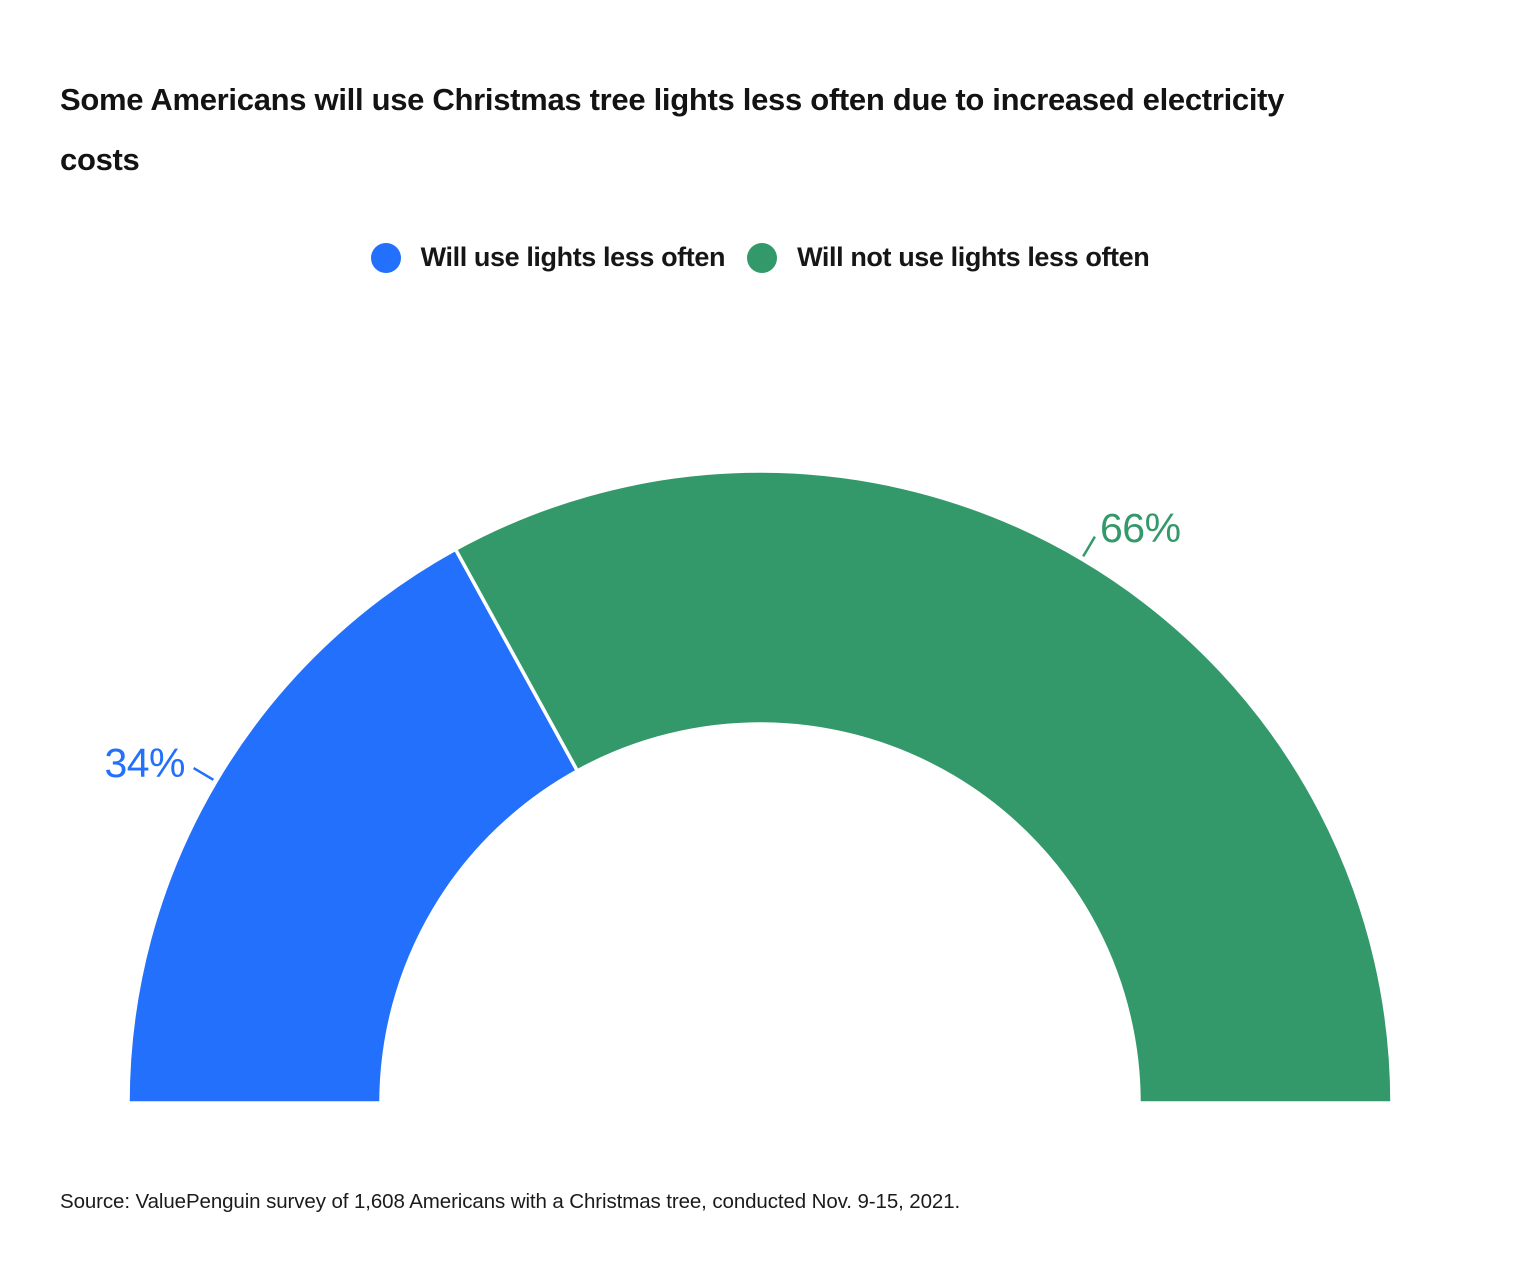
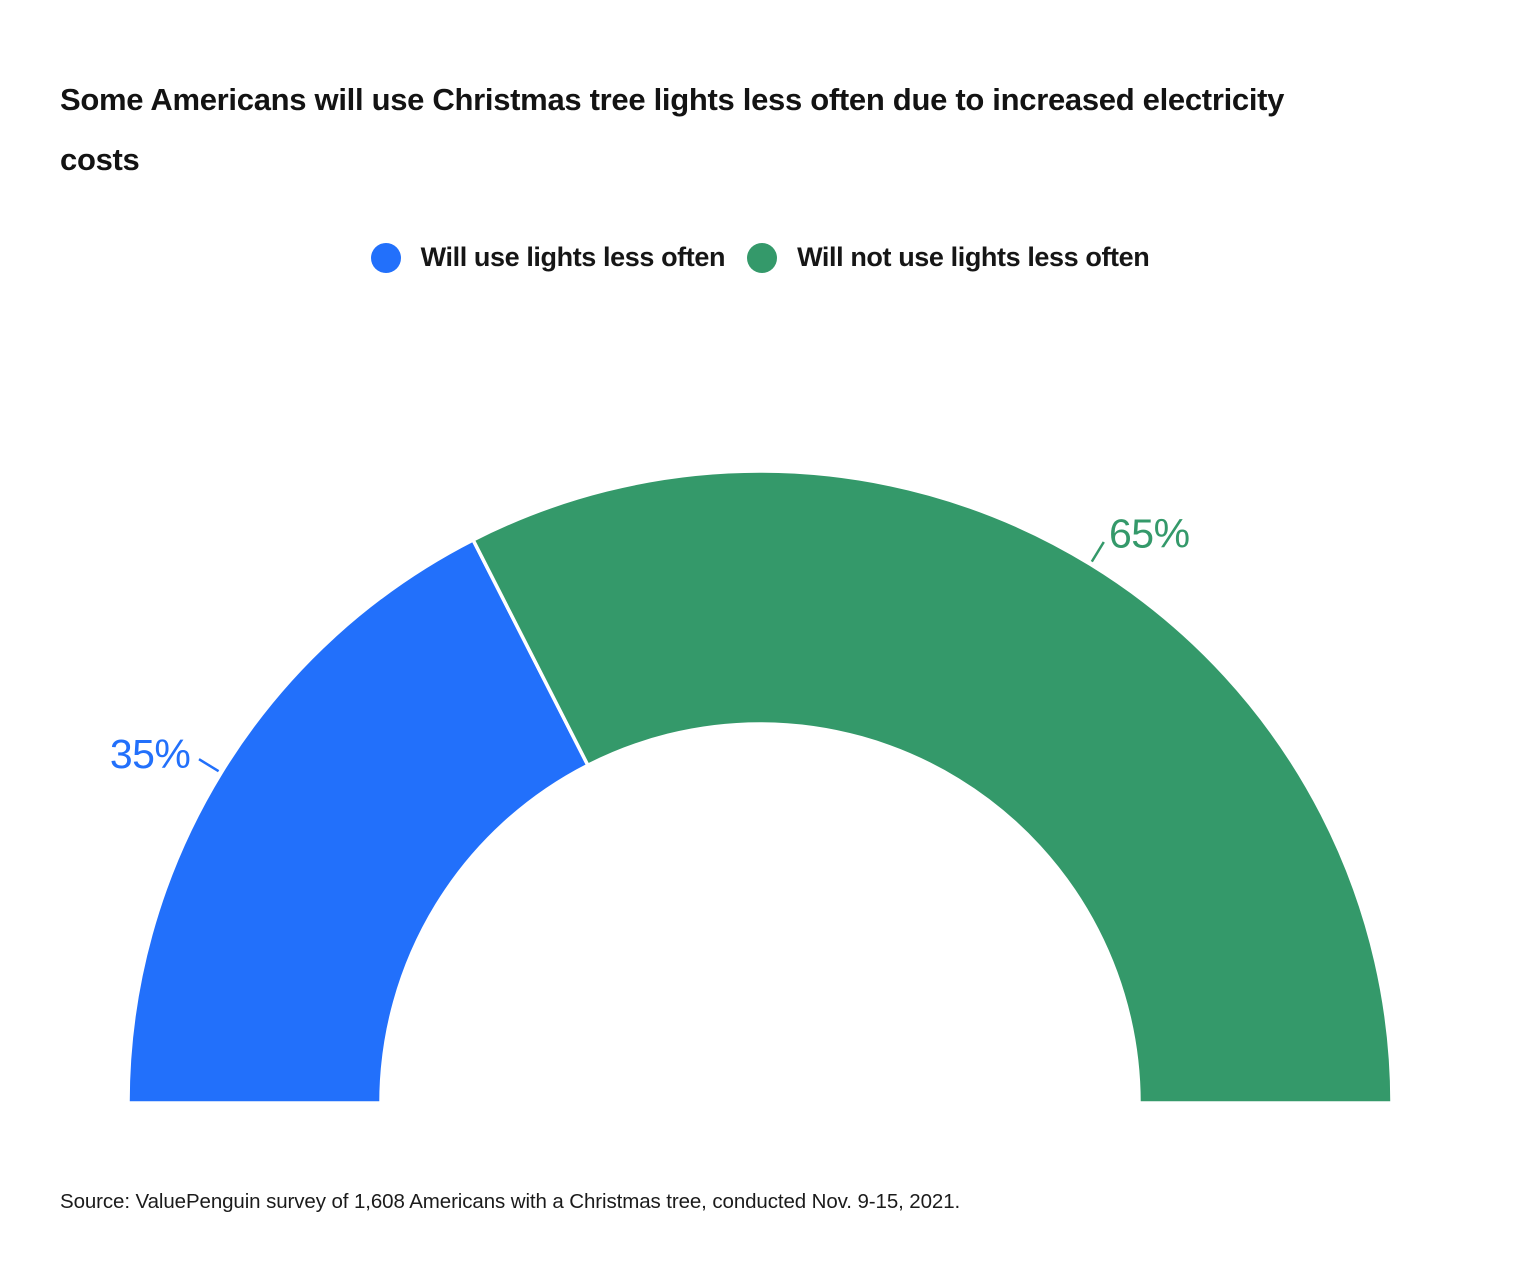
Will use lights less often: 34% -> 35%
Will not use lights less often: 66% -> 65%
